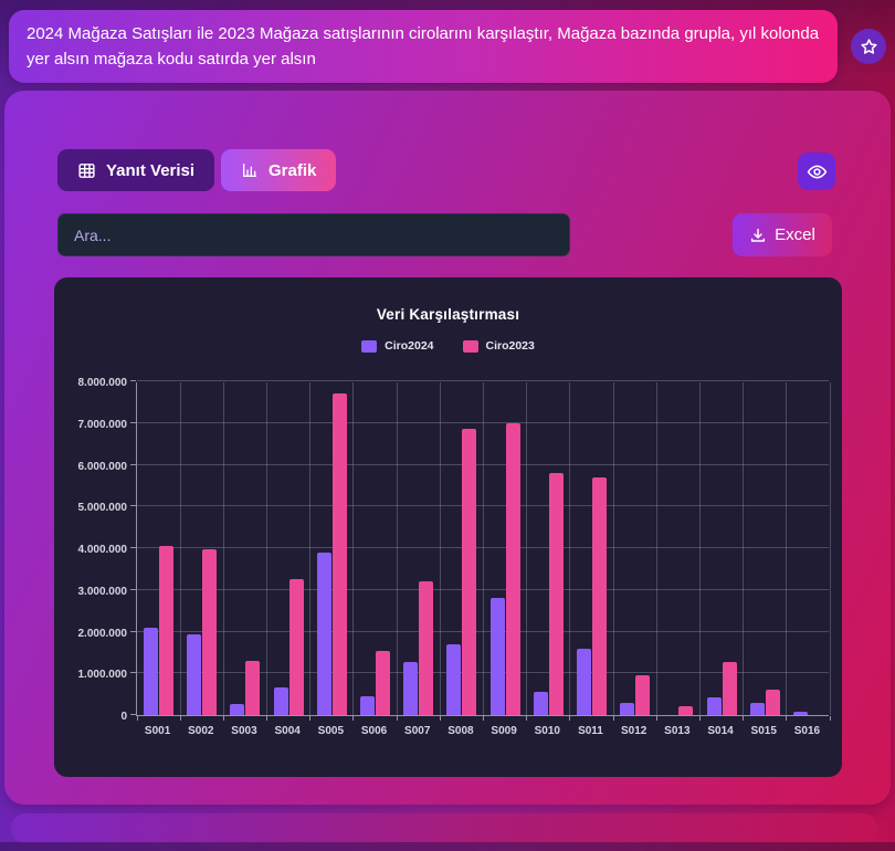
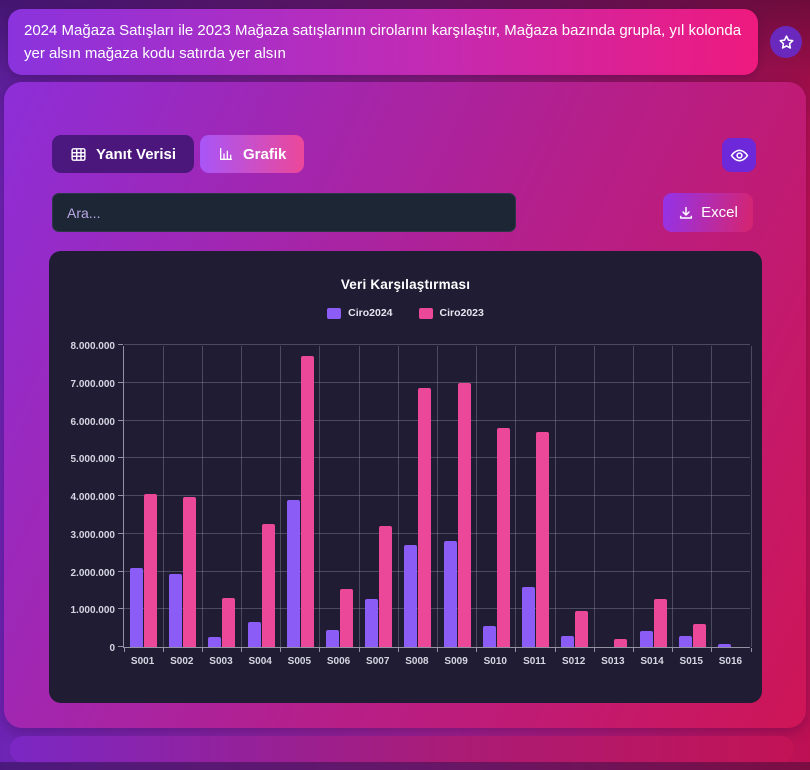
Ciro2024/S008: 1700000 -> 2700000
